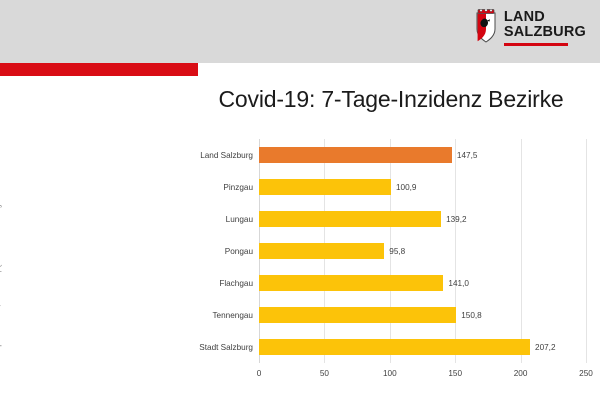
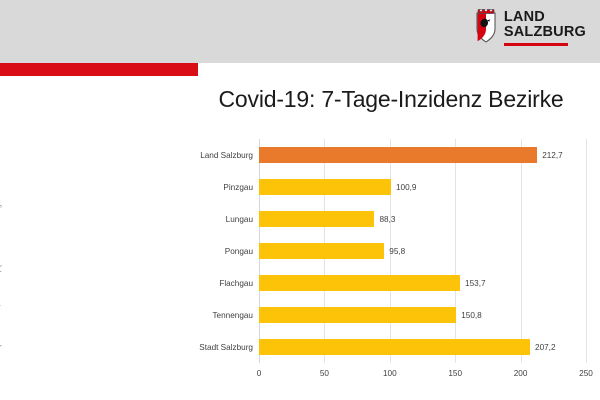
Land Salzburg: 147,5 -> 212,7
Lungau: 139,2 -> 88,3
Flachgau: 141,0 -> 153,7
